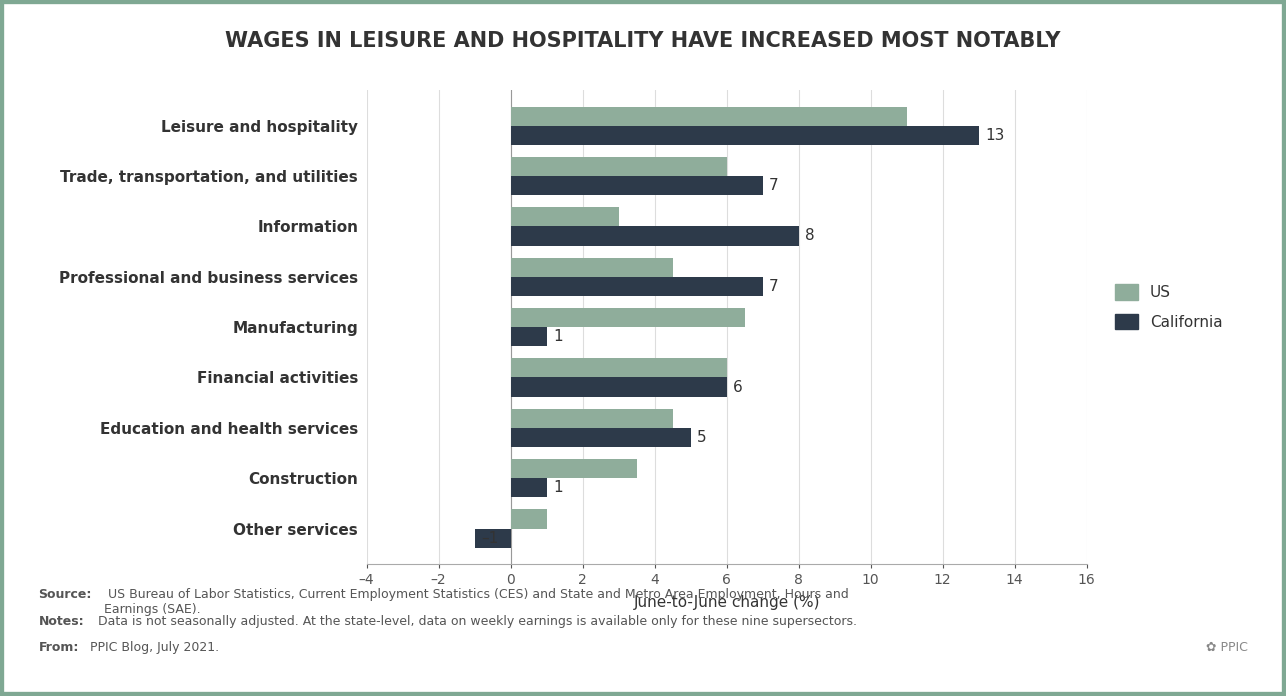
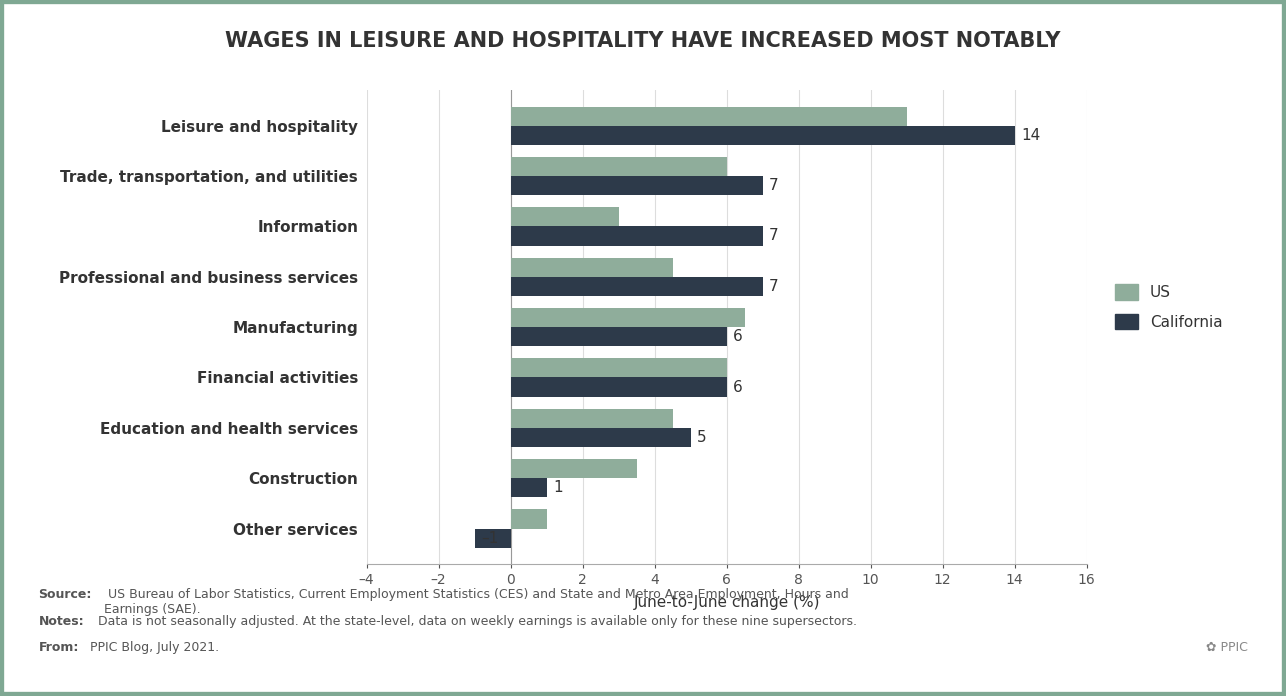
California/Leisure and hospitality: 13 -> 14
California/Information: 8 -> 7
California/Manufacturing: 1 -> 6
